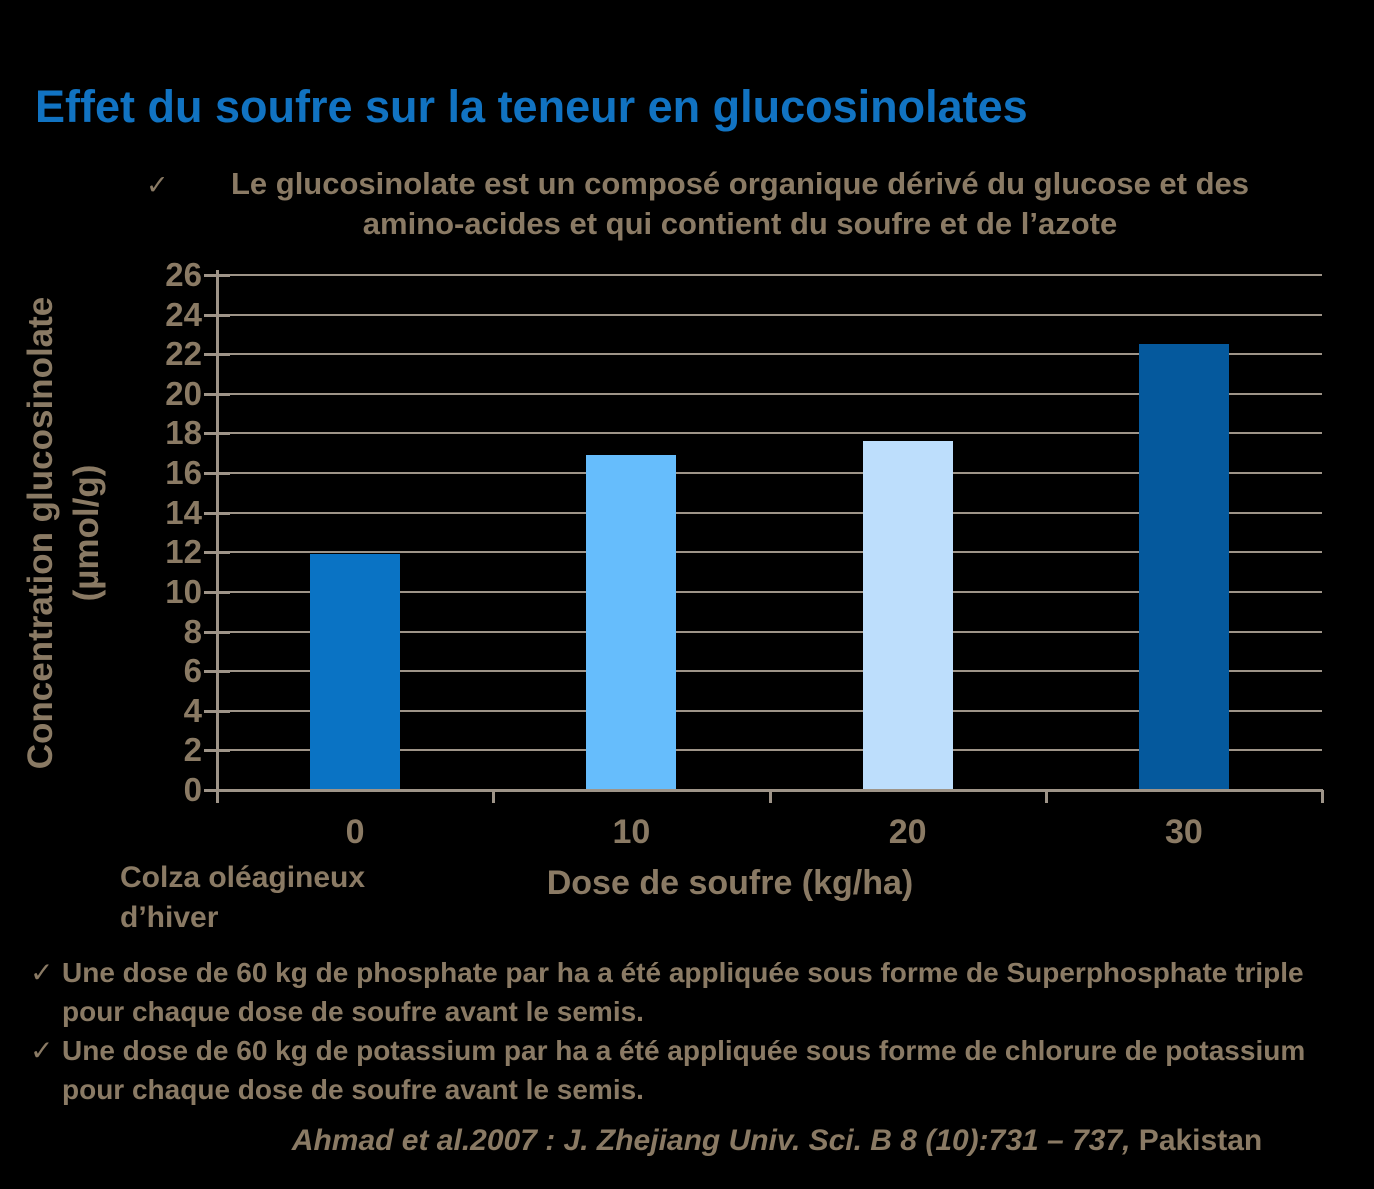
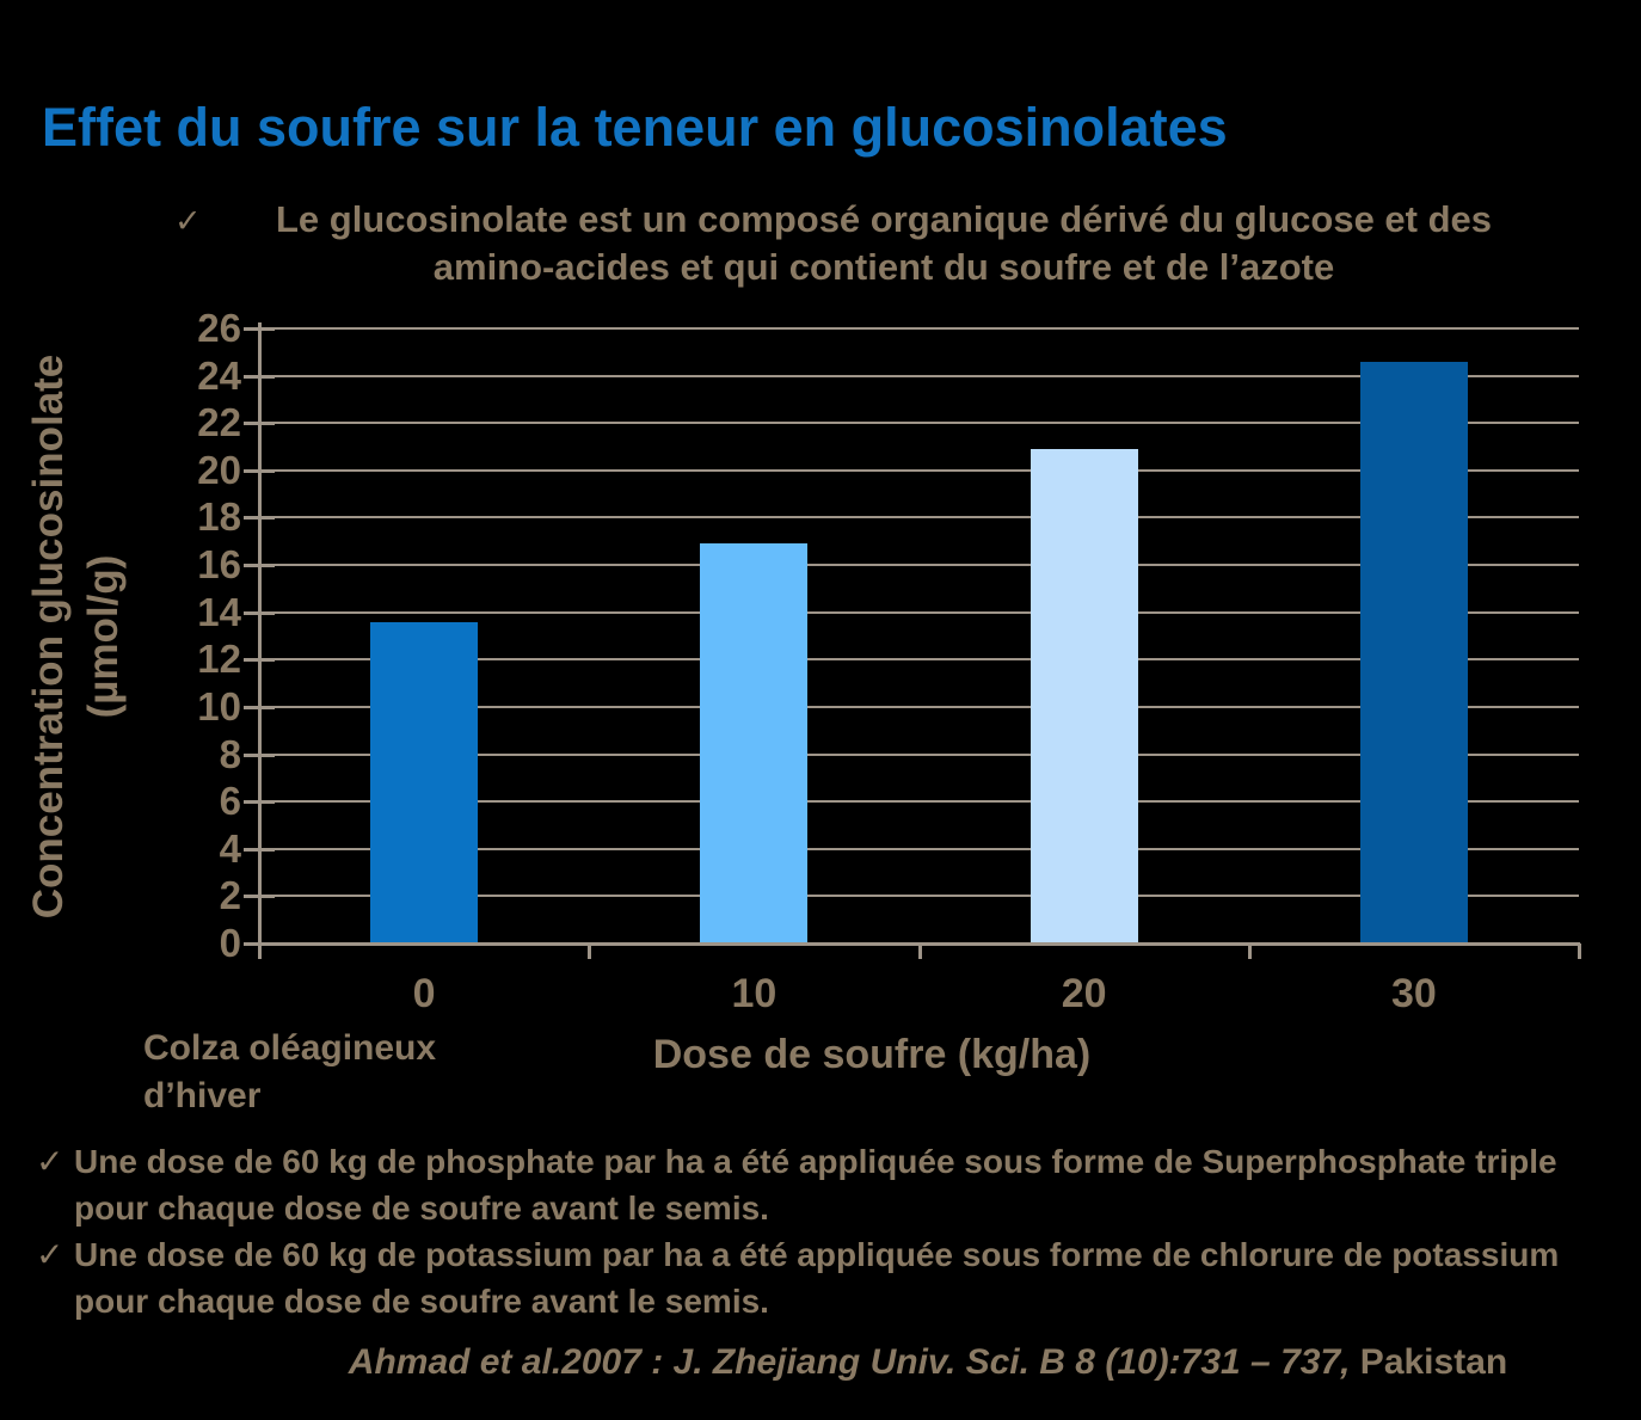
0: 11.9 -> 13.6
20: 17.6 -> 20.9
30: 22.5 -> 24.6
